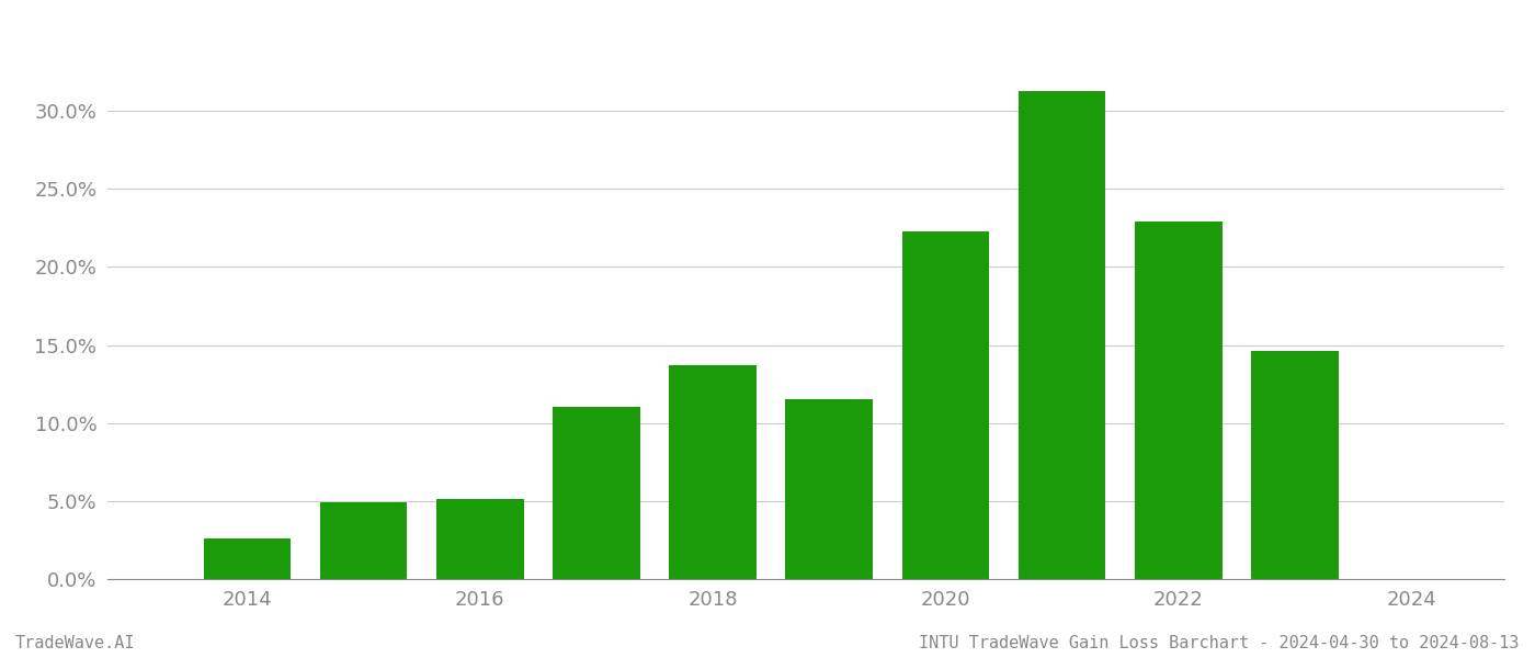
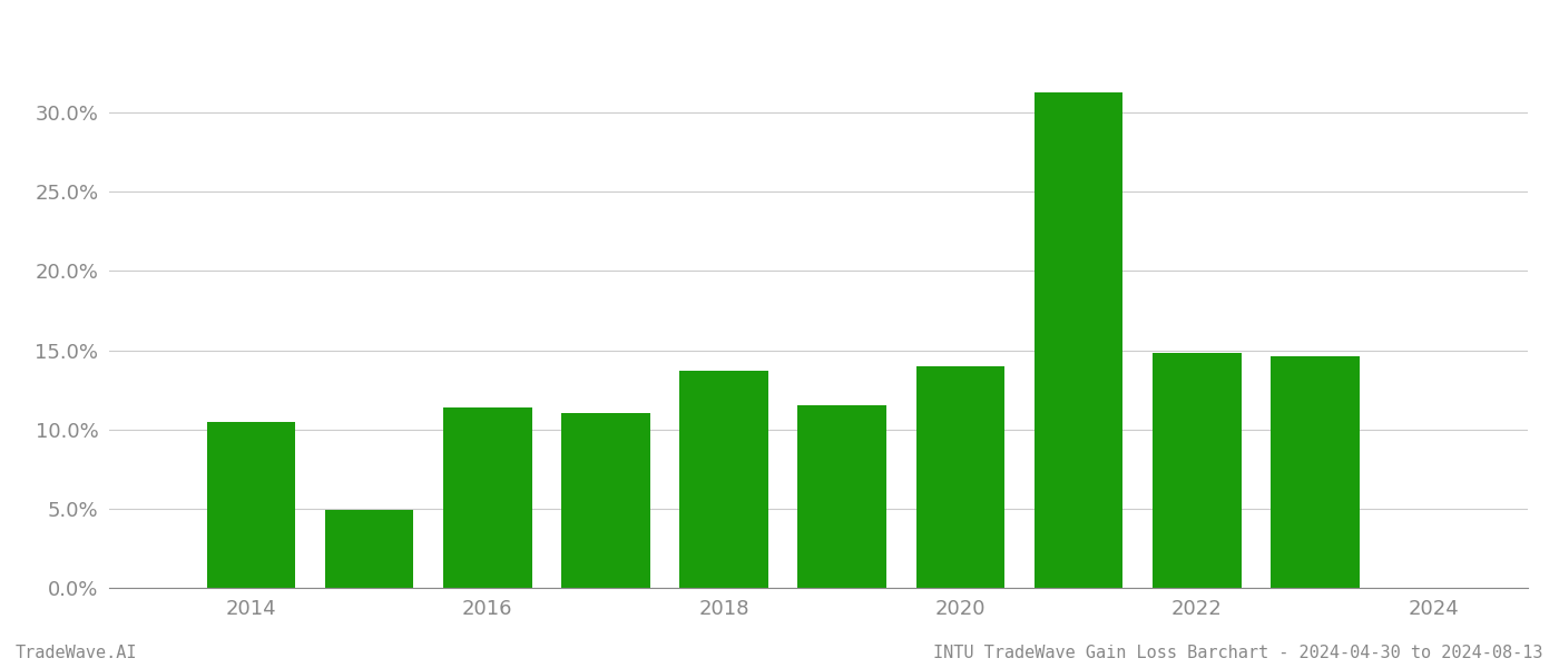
2014: 2.6% -> 10.5%
2016: 5.1% -> 11.4%
2020: 22.3% -> 14.0%
2022: 22.9% -> 14.8%
